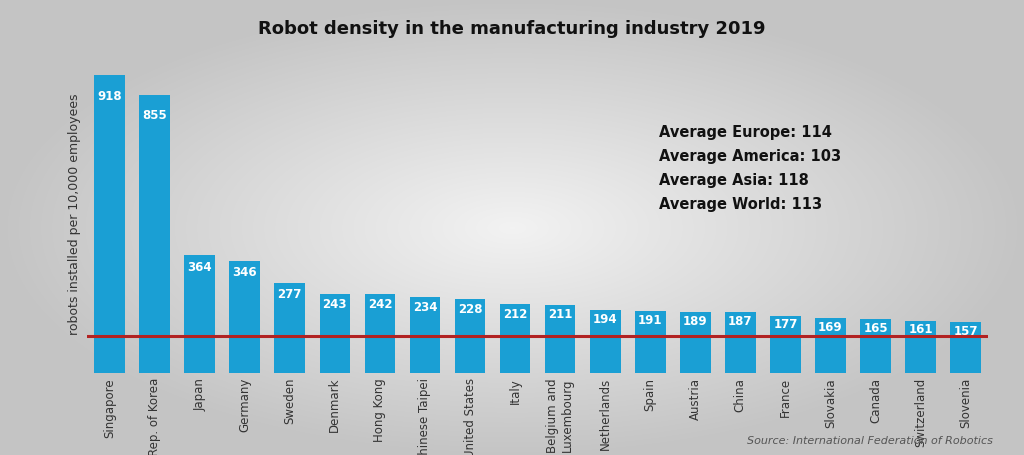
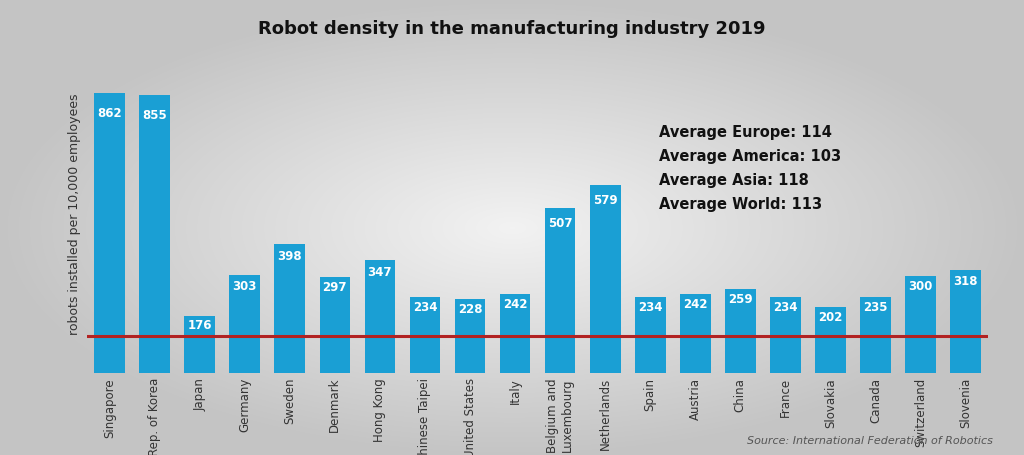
Singapore: 918 -> 862
Japan: 364 -> 176
Germany: 346 -> 303
Sweden: 277 -> 398
Denmark: 243 -> 297
Hong Kong: 242 -> 347
Italy: 212 -> 242
Belgium and Luxembourg: 211 -> 507
Netherlands: 194 -> 579
Spain: 191 -> 234
Austria: 189 -> 242
China: 187 -> 259
France: 177 -> 234
Slovakia: 169 -> 202
Canada: 165 -> 235
Switzerland: 161 -> 300
Slovenia: 157 -> 318
